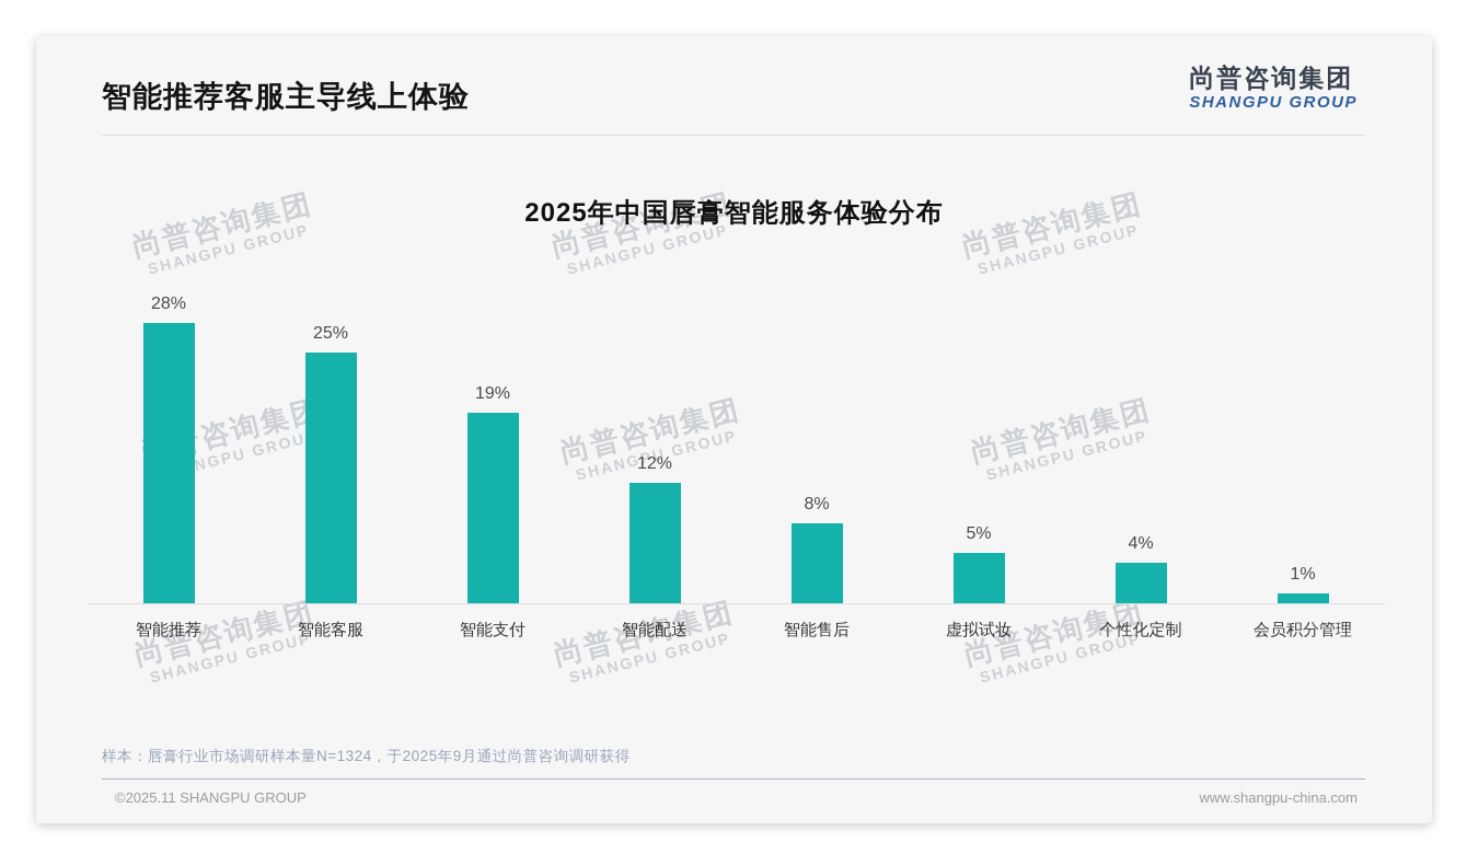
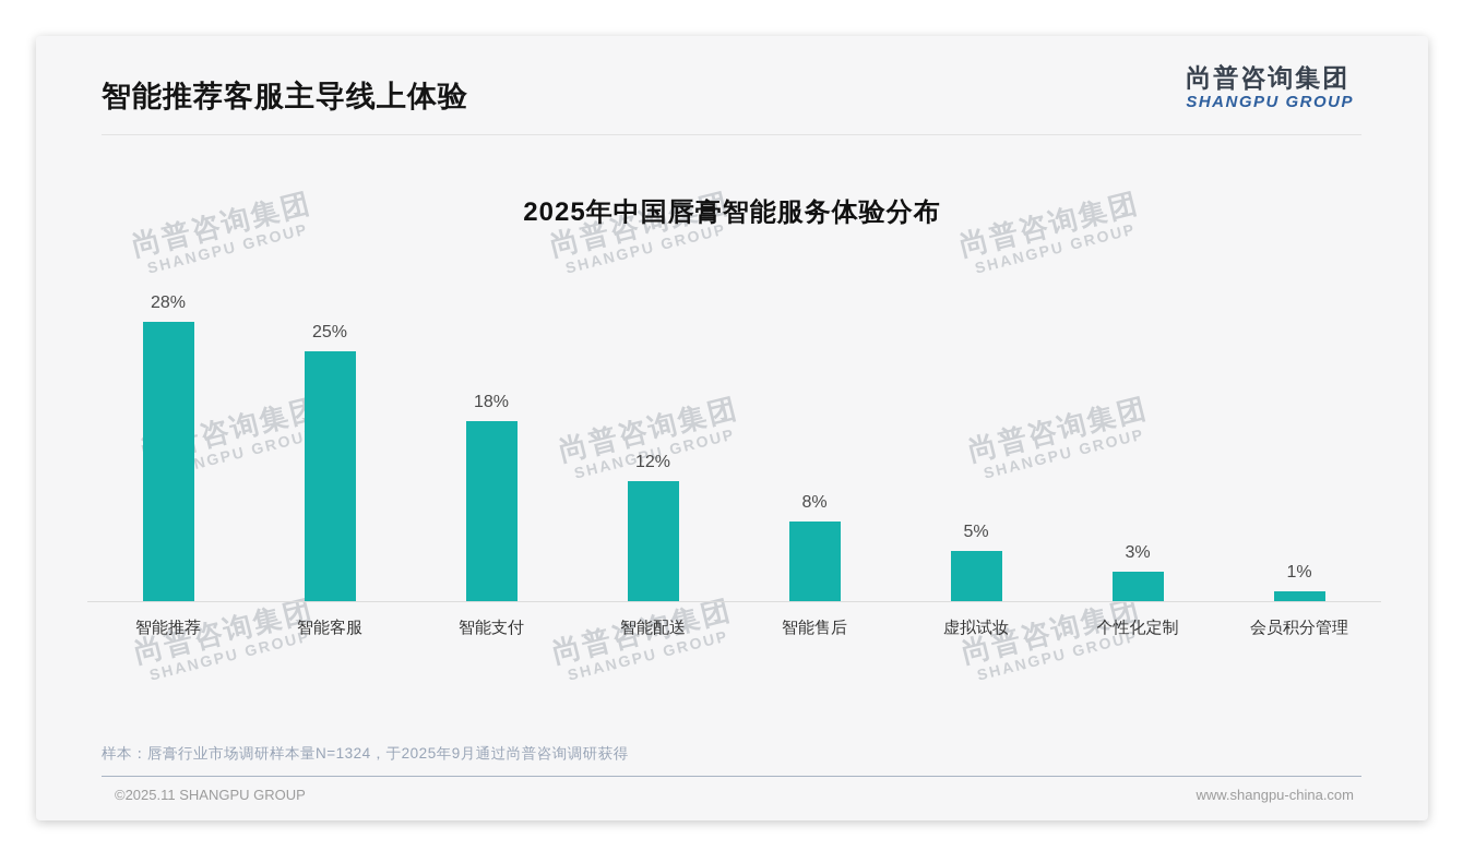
智能支付: 19% -> 18%
个性化定制: 4% -> 3%
